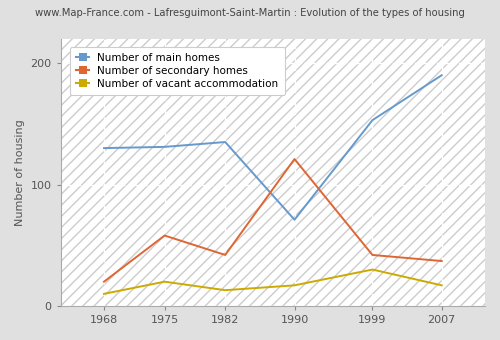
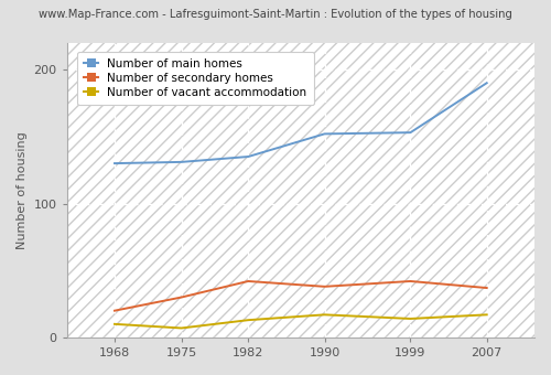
Number of secondary homes/1975: 58 -> 30
Number of vacant accommodation/1975: 20 -> 7
Number of main homes/1990: 71 -> 152
Number of secondary homes/1990: 121 -> 38
Number of vacant accommodation/1999: 30 -> 14
